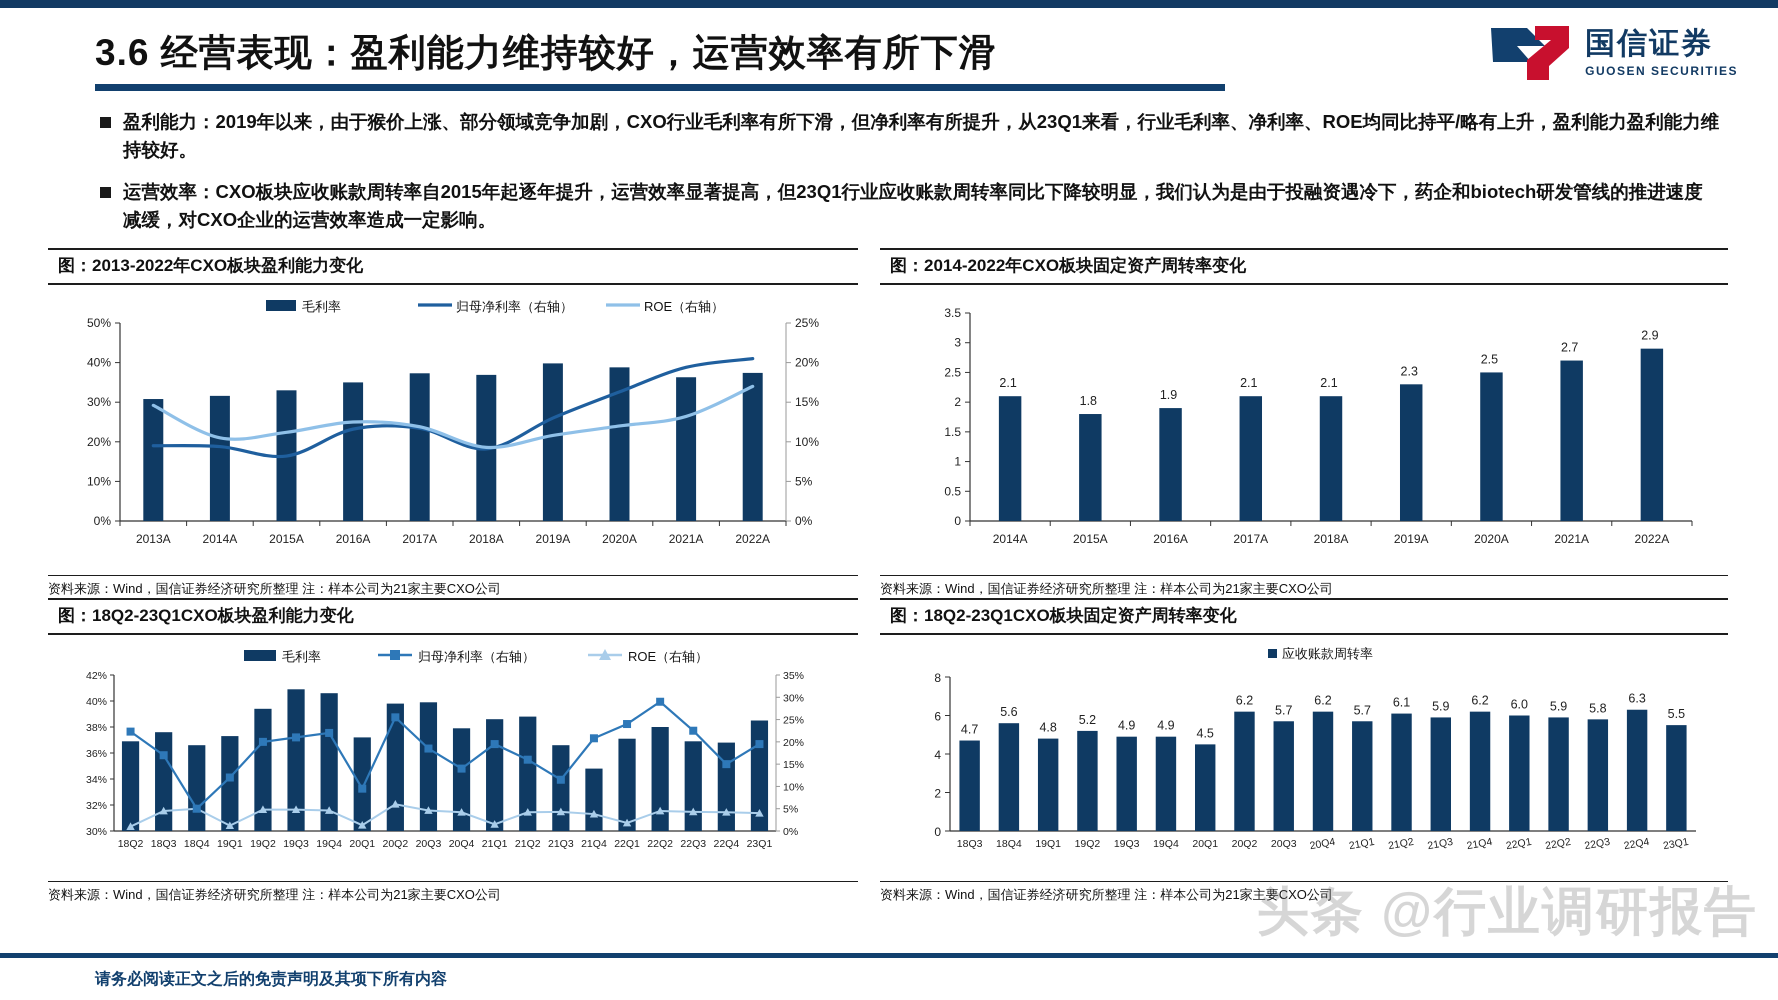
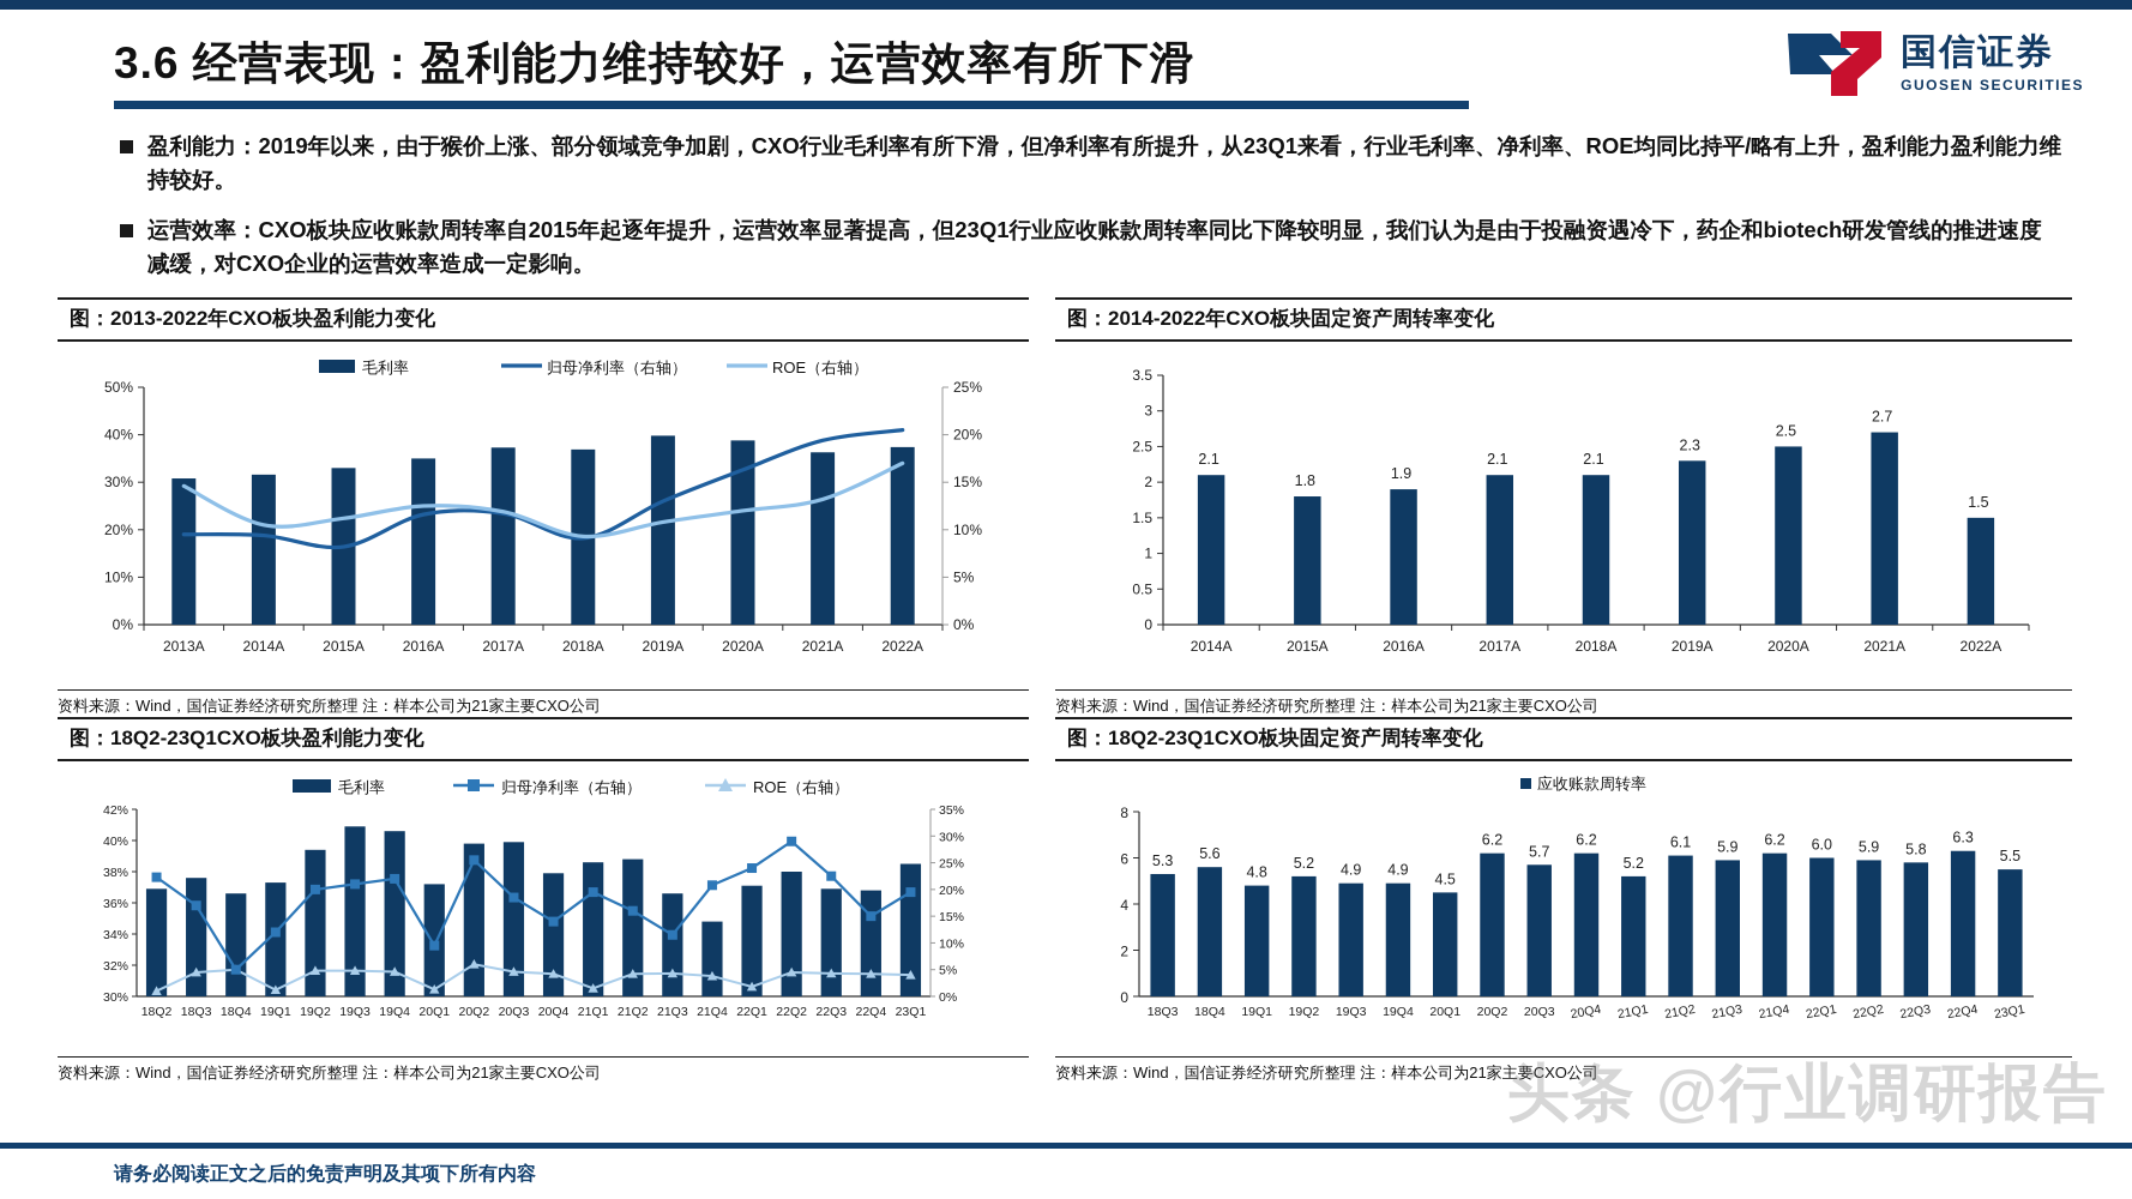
图：2014-2022年CXO板块固定资产周转率变化/2022A: 2.9 -> 1.5
图：18Q2-23Q1CXO板块固定资产周转率变化/18Q3: 4.7 -> 5.3
图：18Q2-23Q1CXO板块固定资产周转率变化/21Q1: 5.7 -> 5.2
